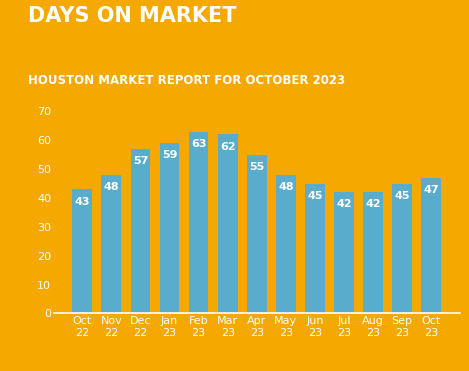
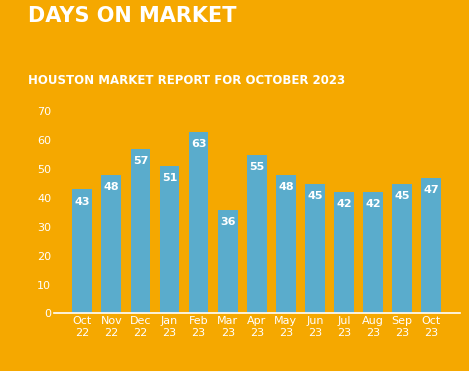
Jan 23: 59 -> 51
Mar 23: 62 -> 36
